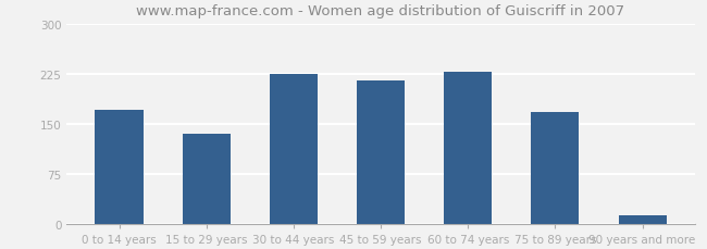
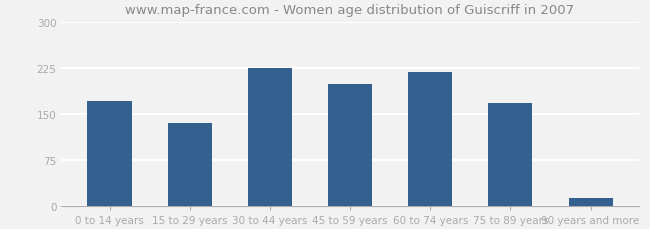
45 to 59 years: 215 -> 198
60 to 74 years: 227 -> 218
